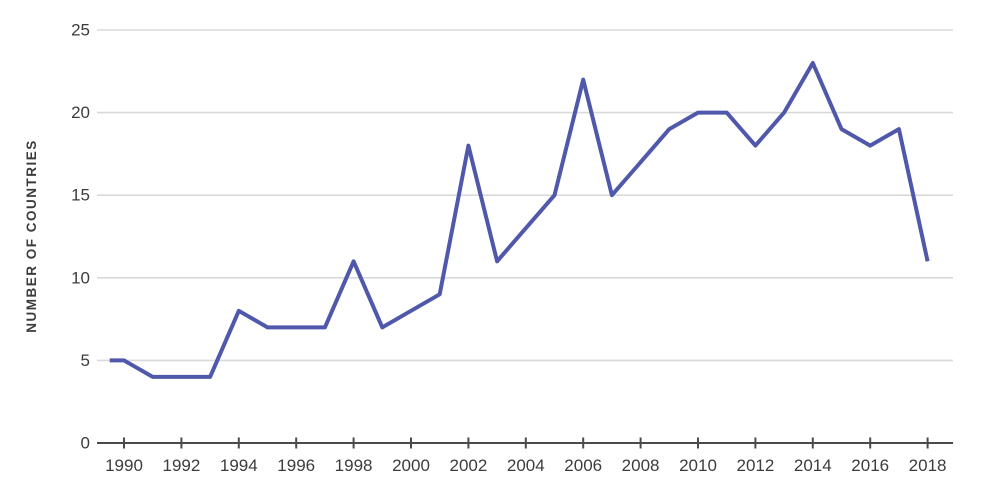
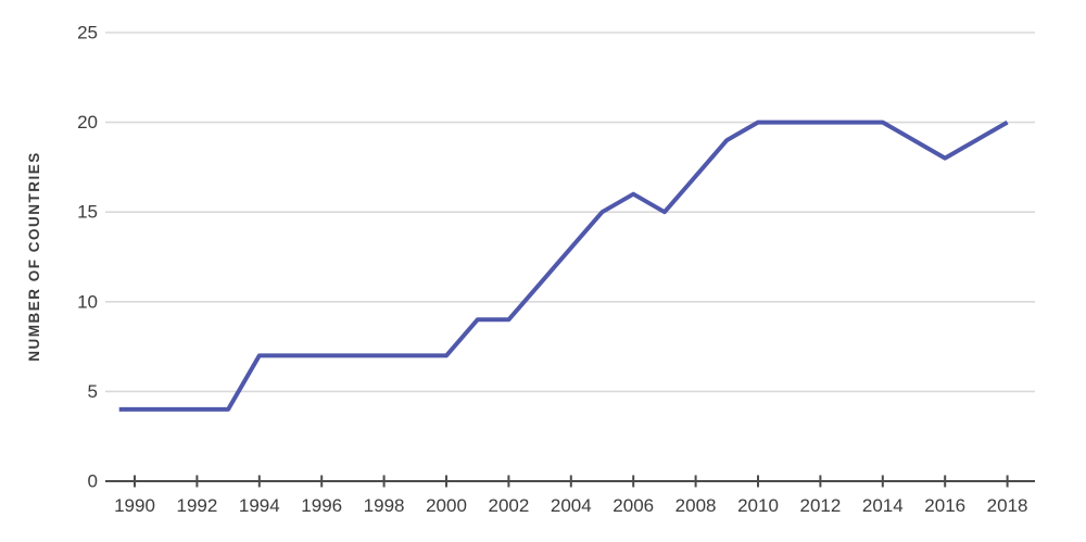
1990: 5 -> 4
1994: 8 -> 7
1998: 11 -> 7
2000: 8 -> 7
2002: 18 -> 9
2006: 22 -> 16
2012: 18 -> 20
2014: 23 -> 20
2018: 11 -> 20
